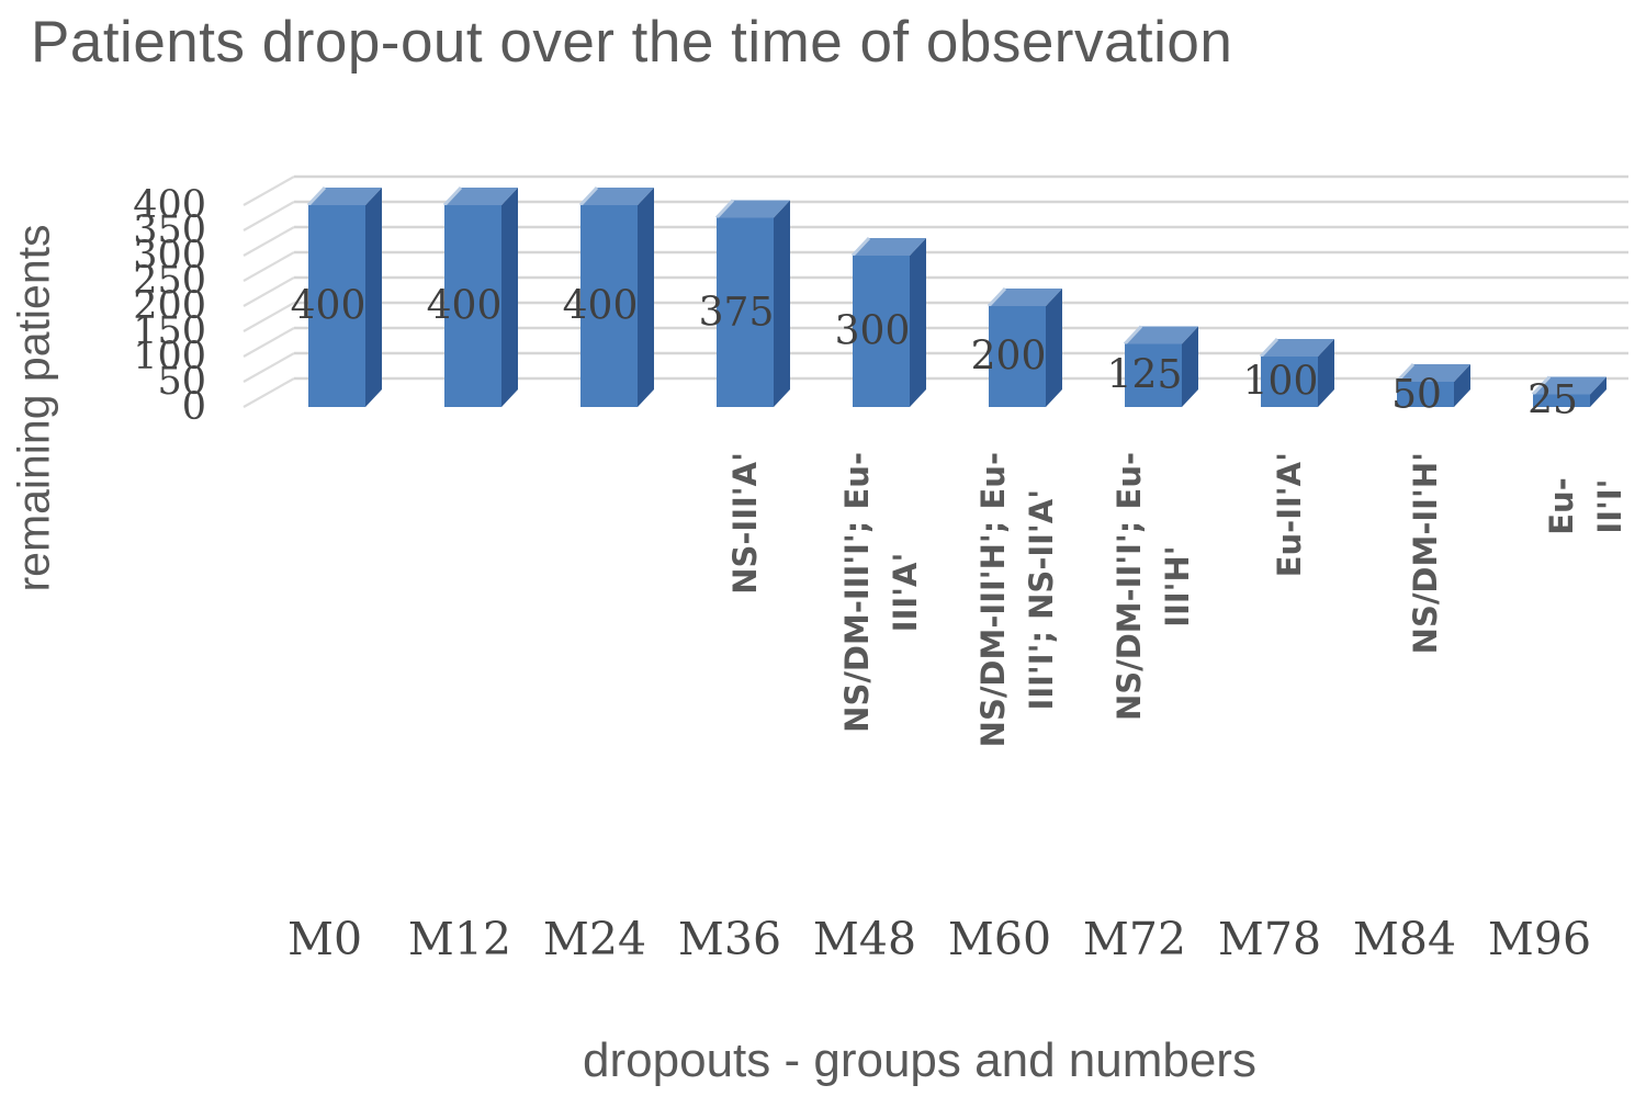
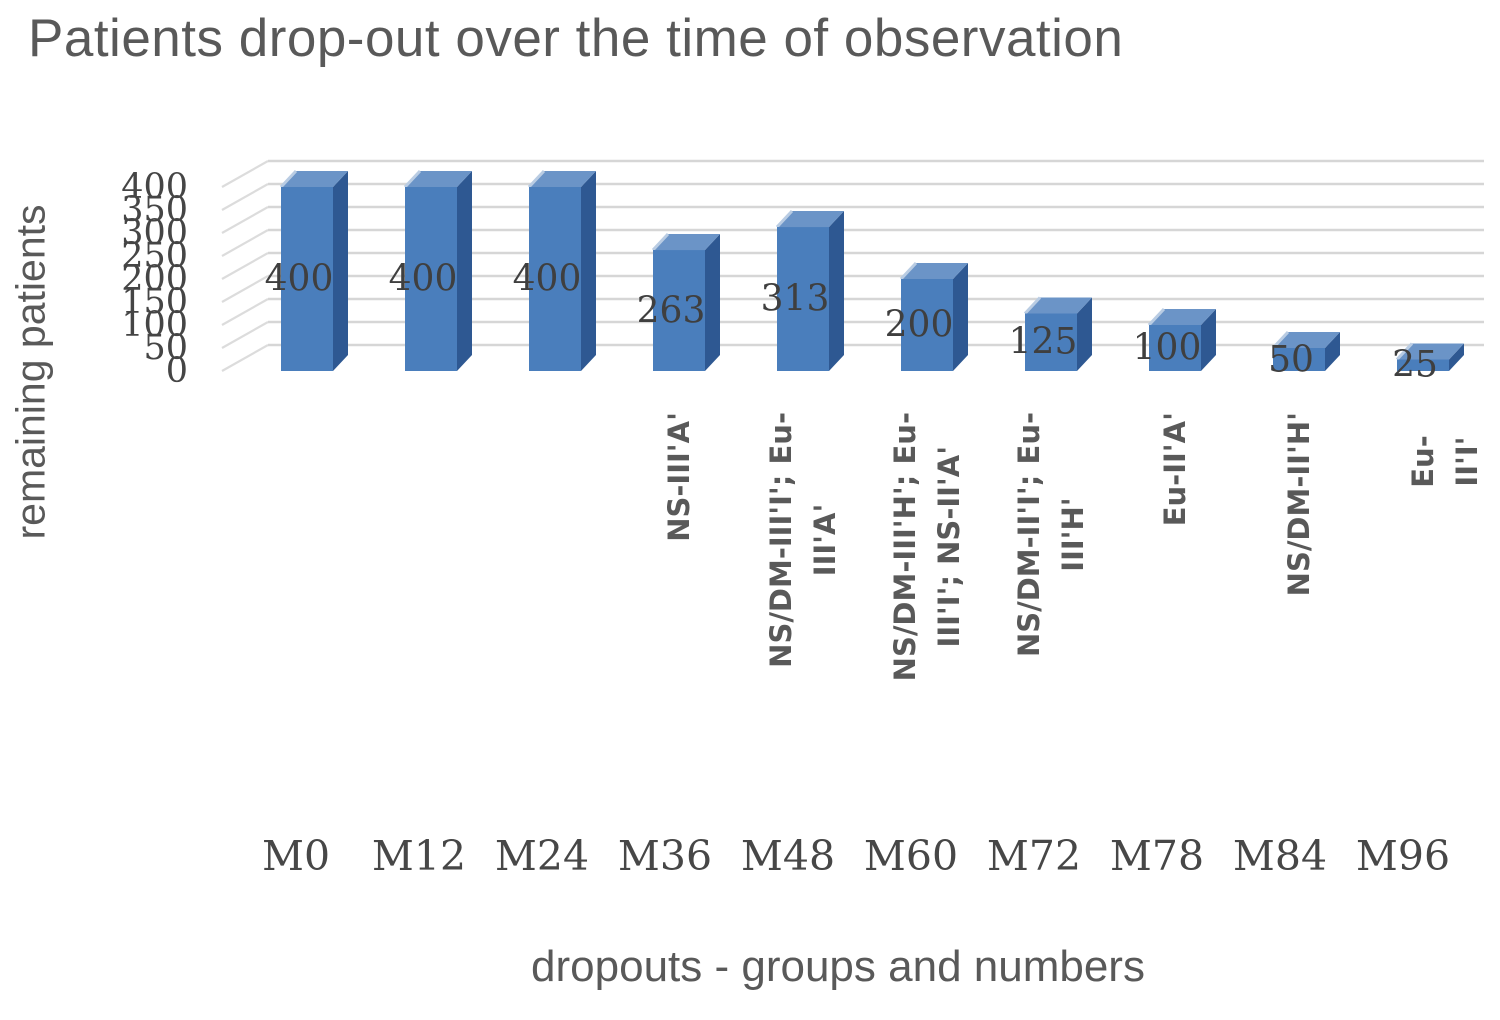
M36: 375 -> 263
M48: 300 -> 313
